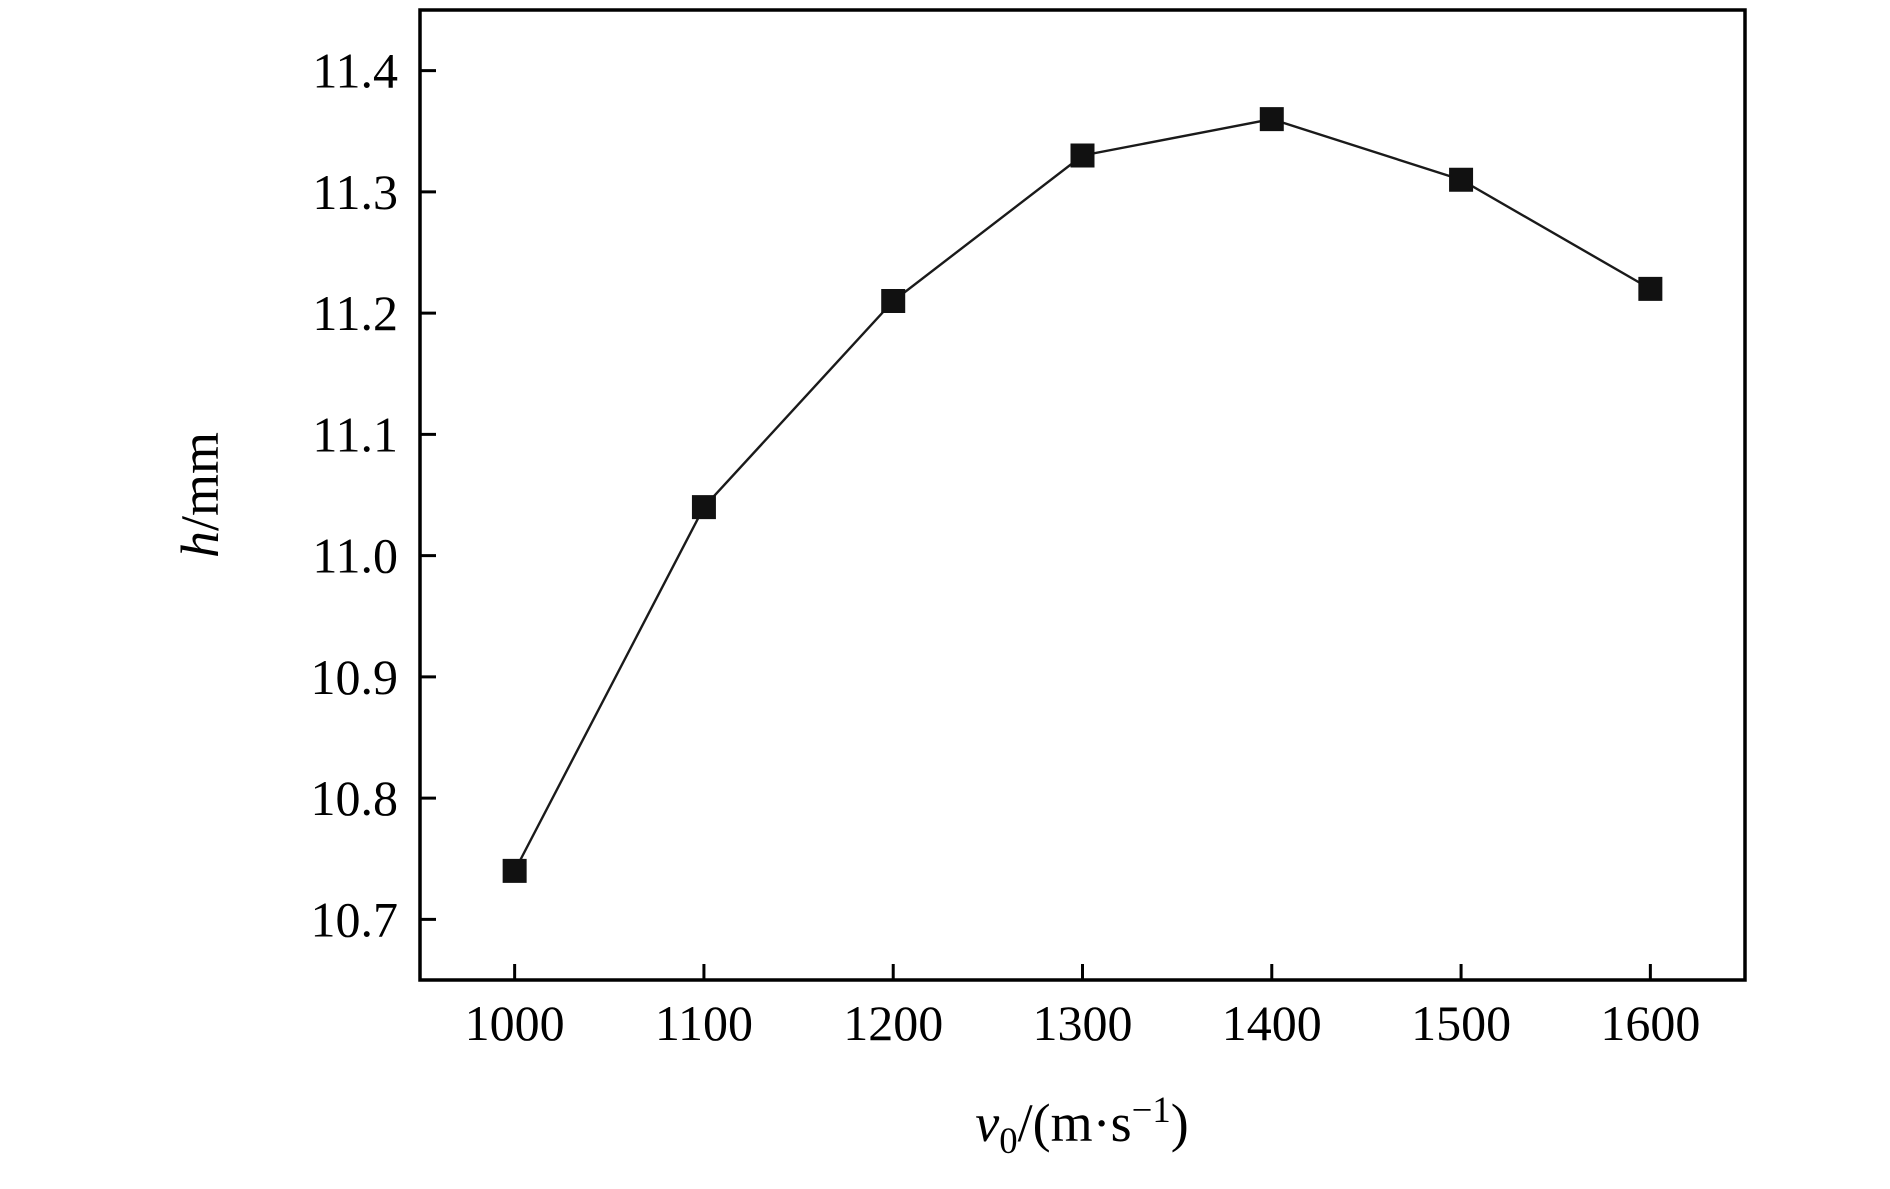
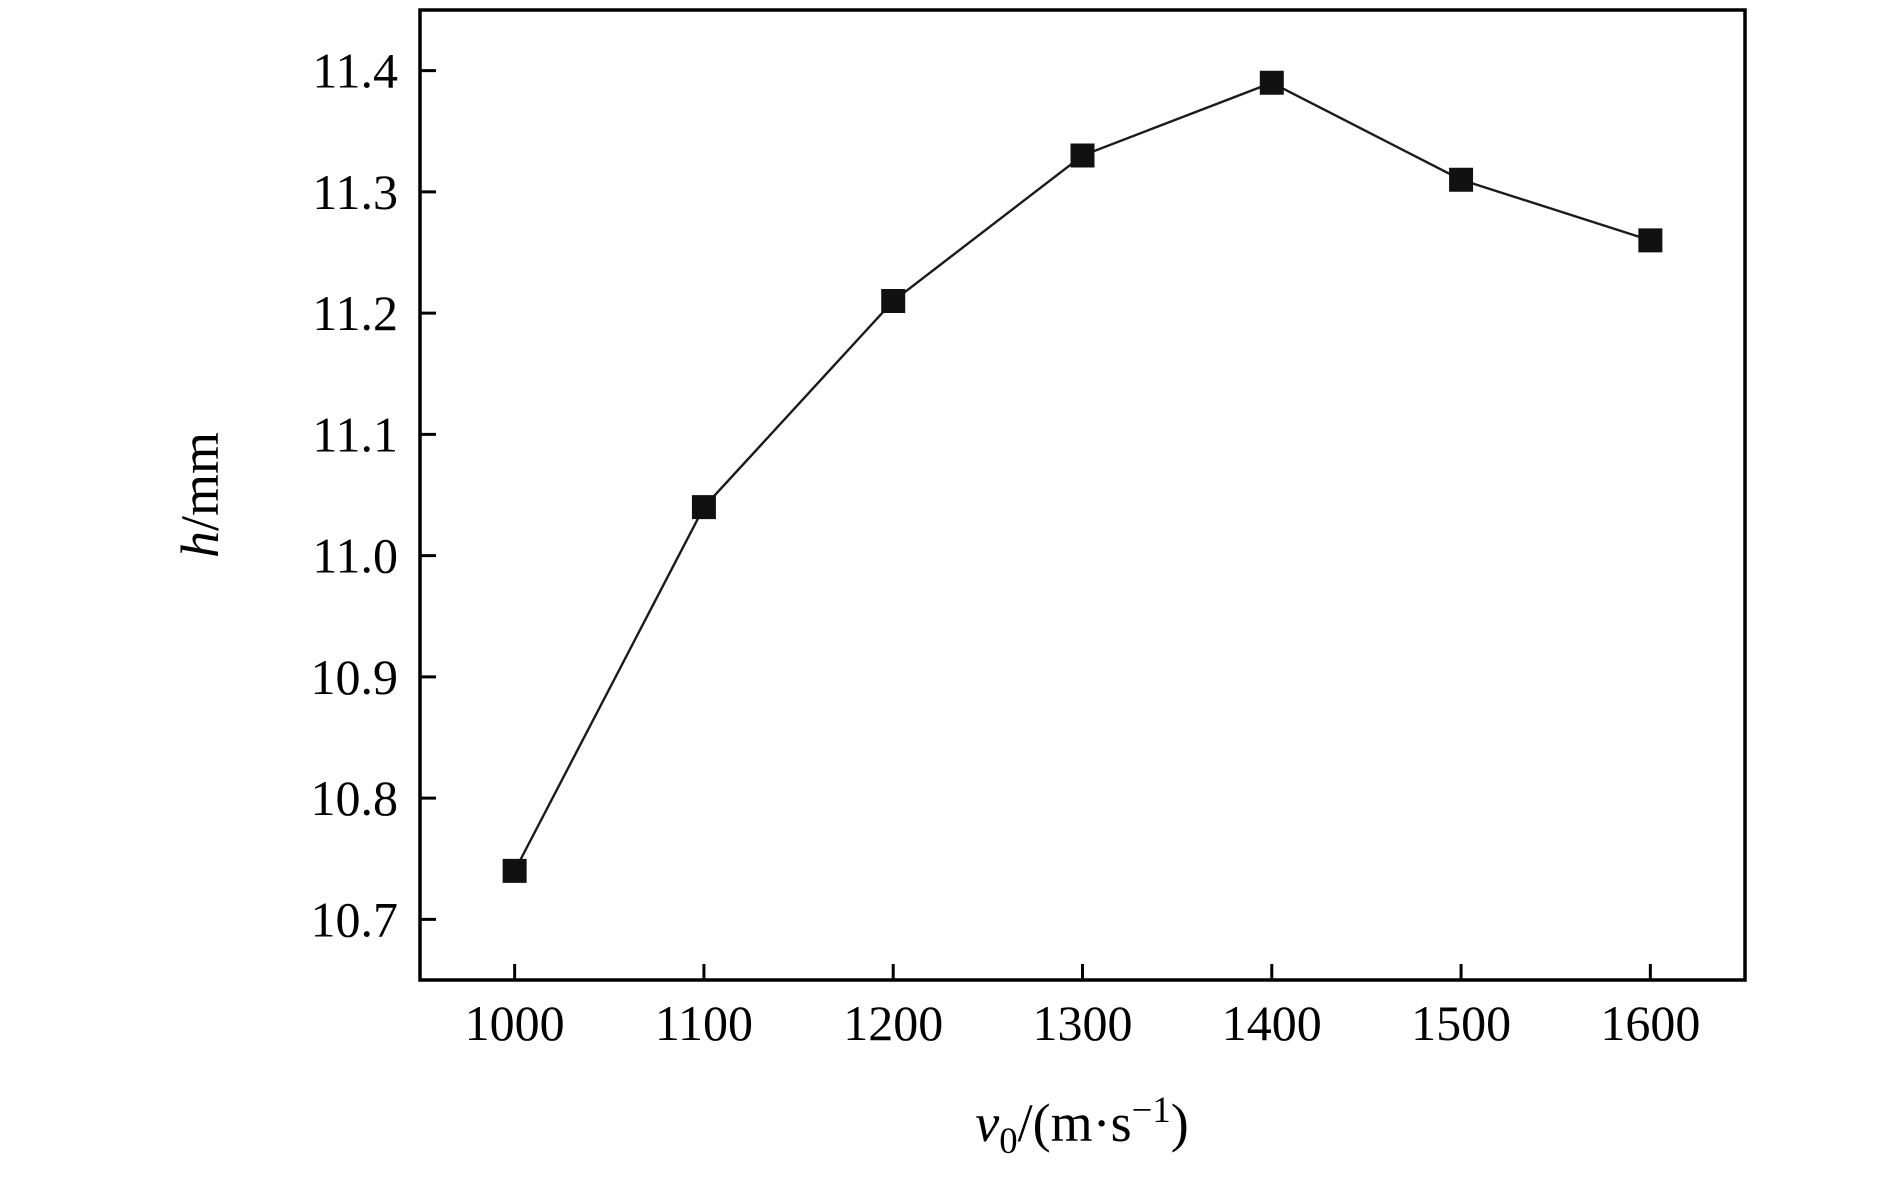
1400: 11.36 -> 11.39
1600: 11.22 -> 11.26
